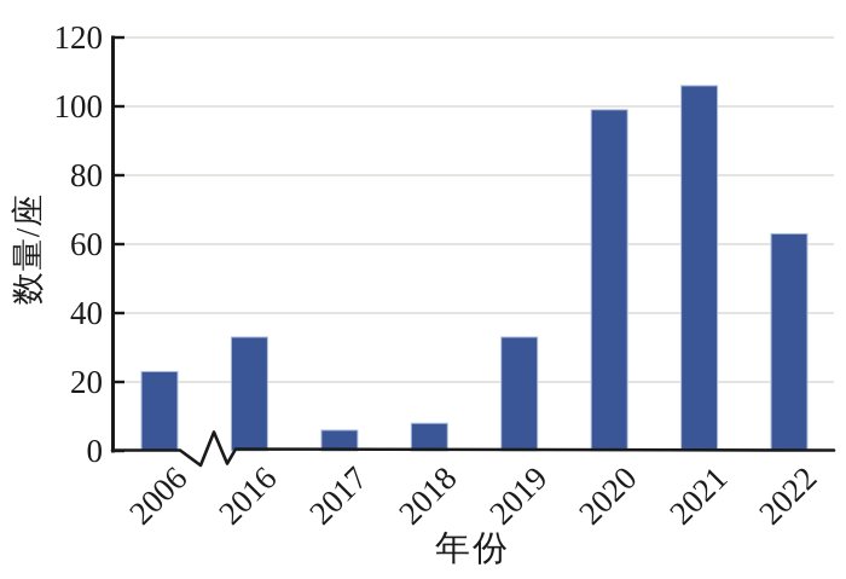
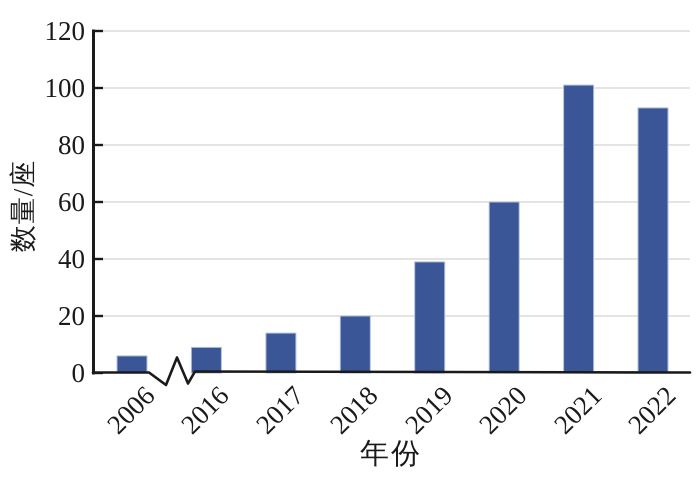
2006: 23 -> 6
2016: 33 -> 9
2017: 6 -> 14
2018: 8 -> 20
2019: 33 -> 39
2020: 99 -> 60
2021: 106 -> 101
2022: 63 -> 93
